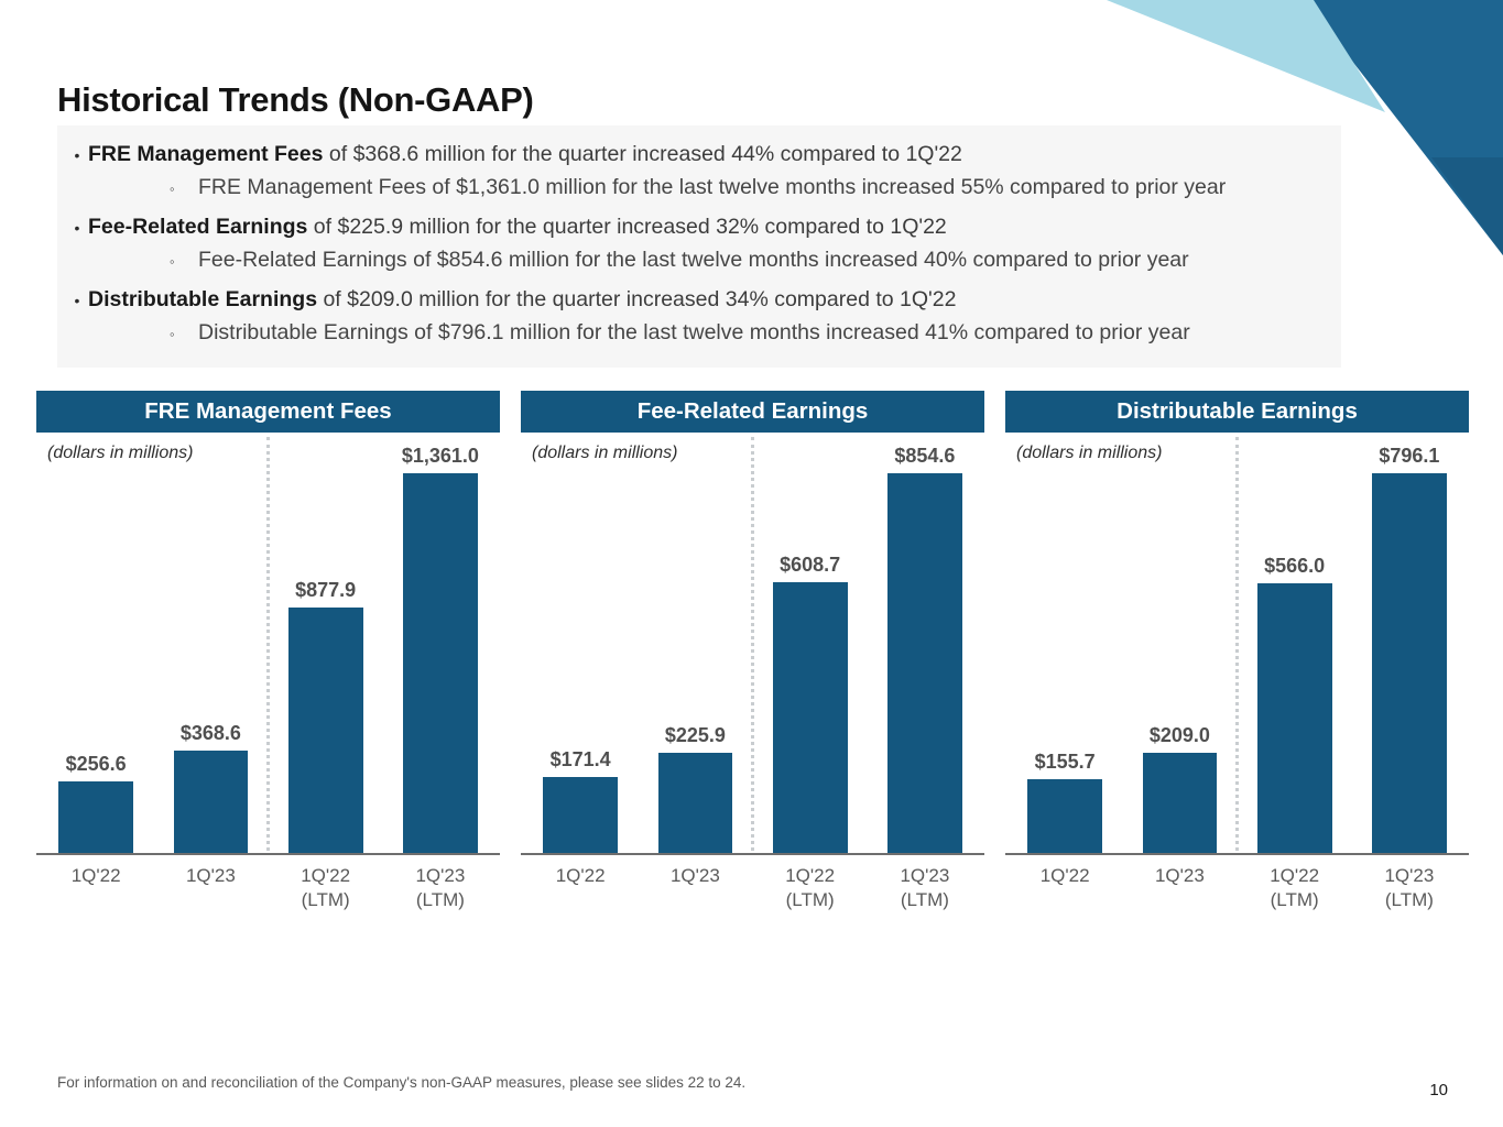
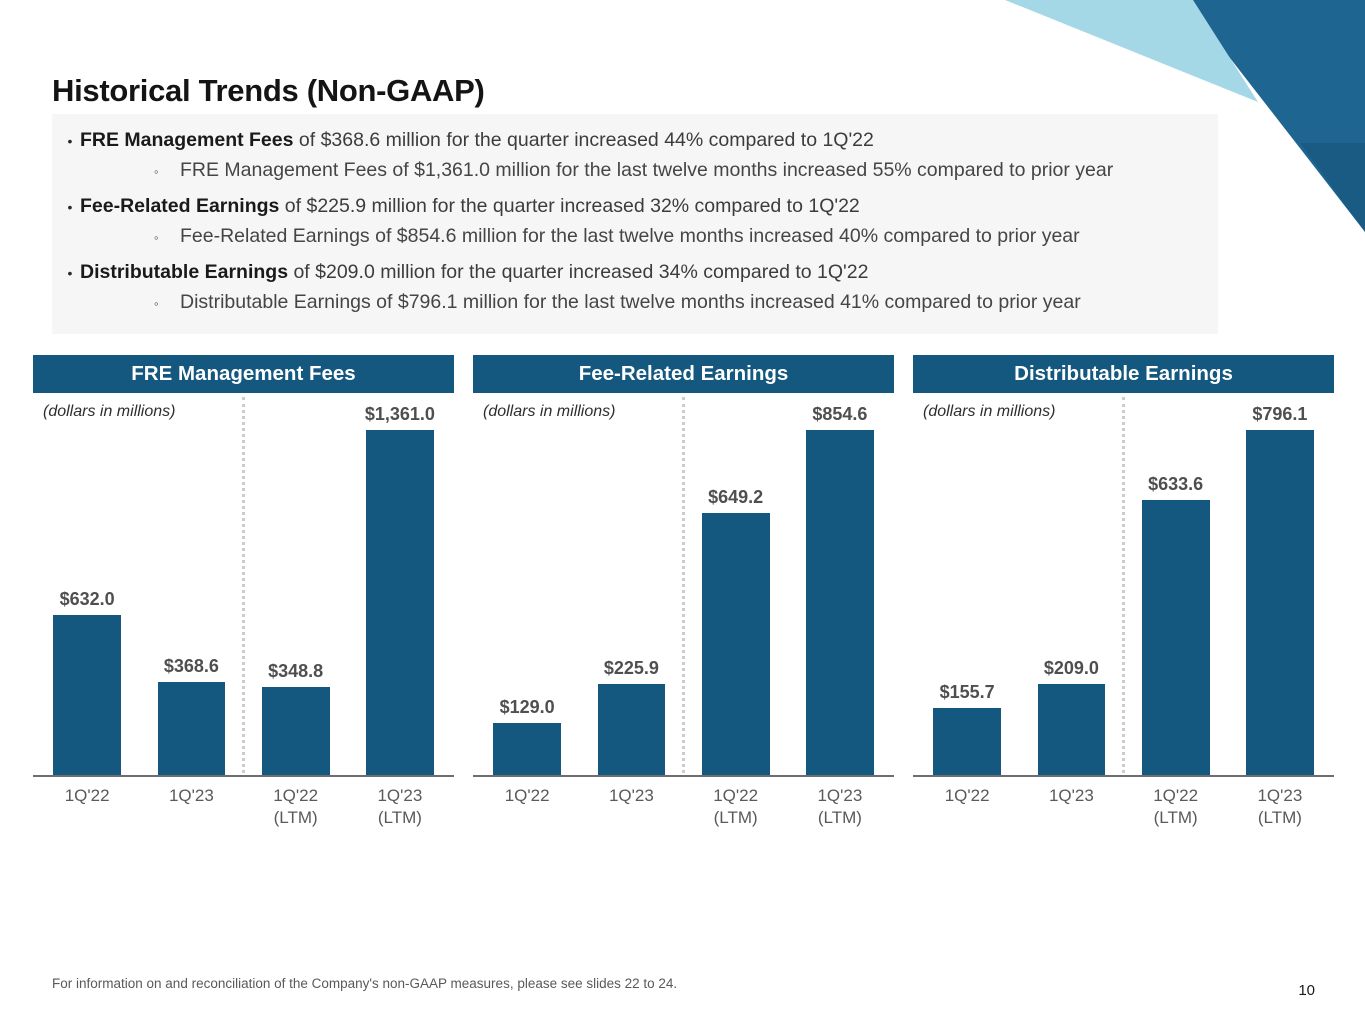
FRE Management Fees/1Q'22: $256.6 -> $632.0
FRE Management Fees/1Q'22 (LTM): $877.9 -> $348.8
Fee-Related Earnings/1Q'22: $171.4 -> $129.0
Fee-Related Earnings/1Q'22 (LTM): $608.7 -> $649.2
Distributable Earnings/1Q'22 (LTM): $566.0 -> $633.6
